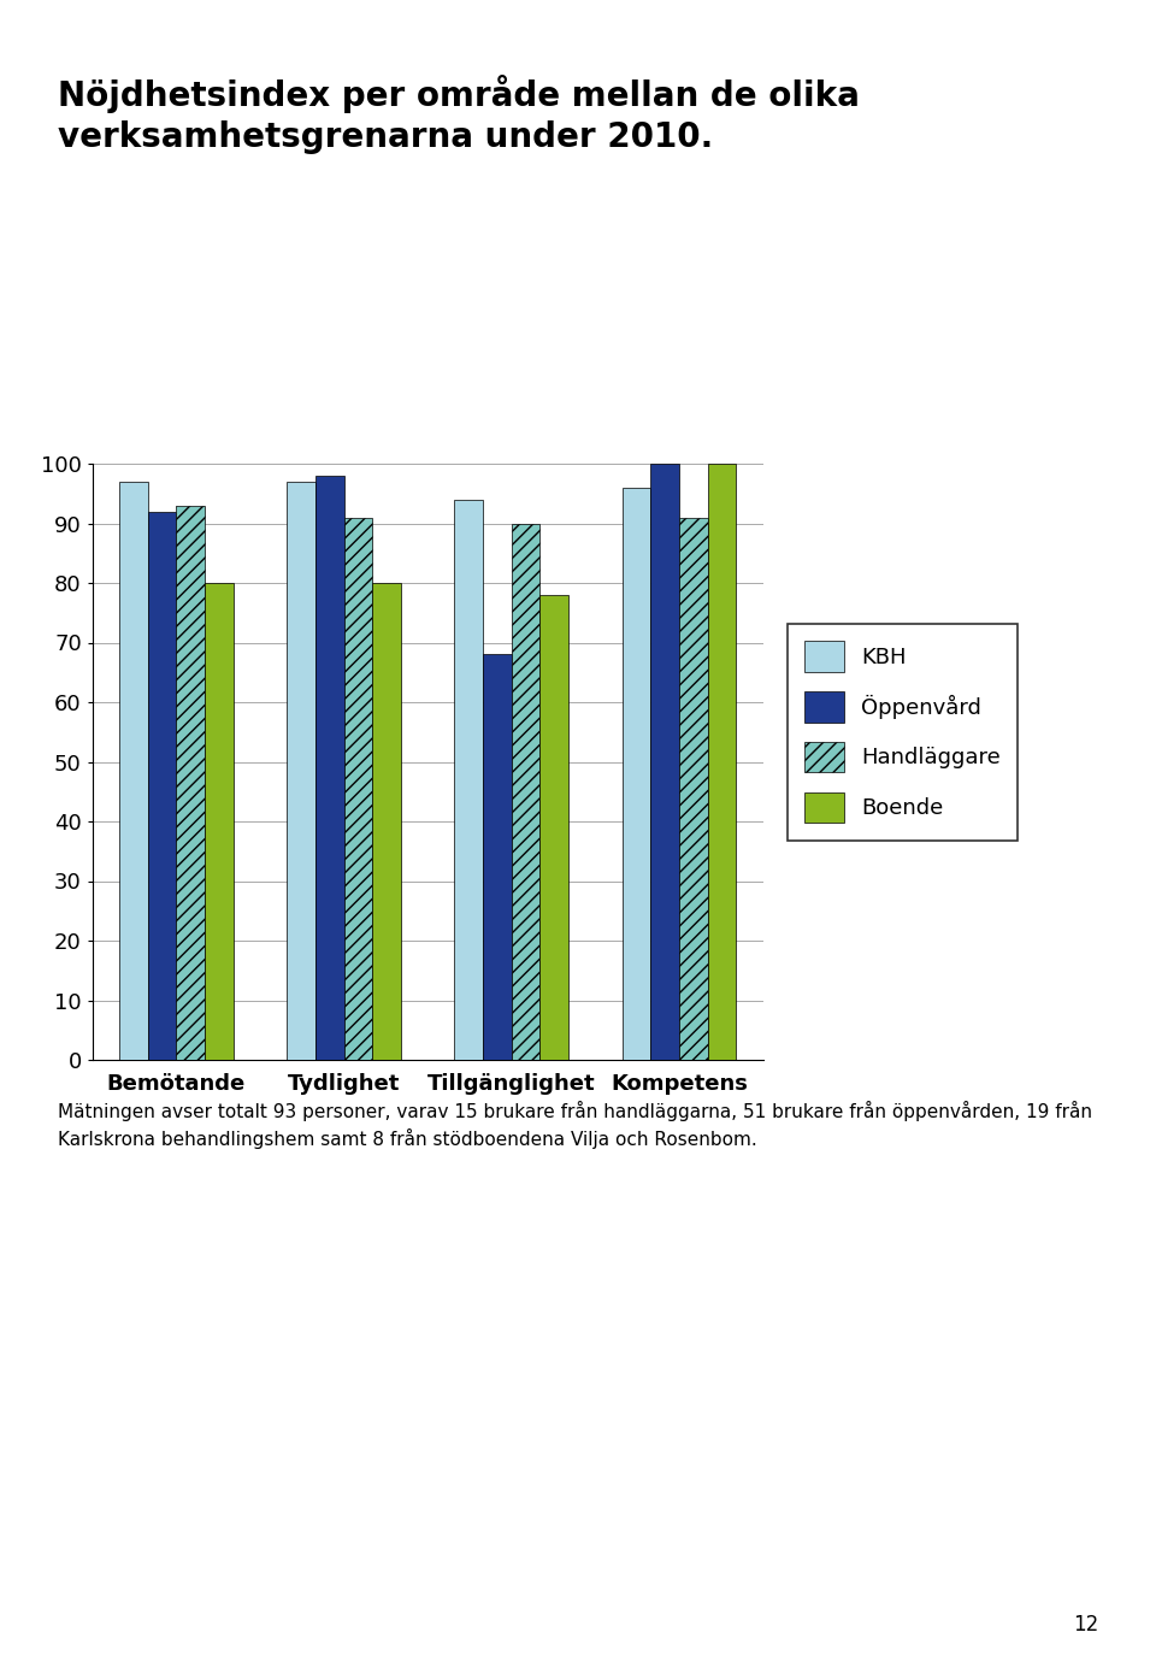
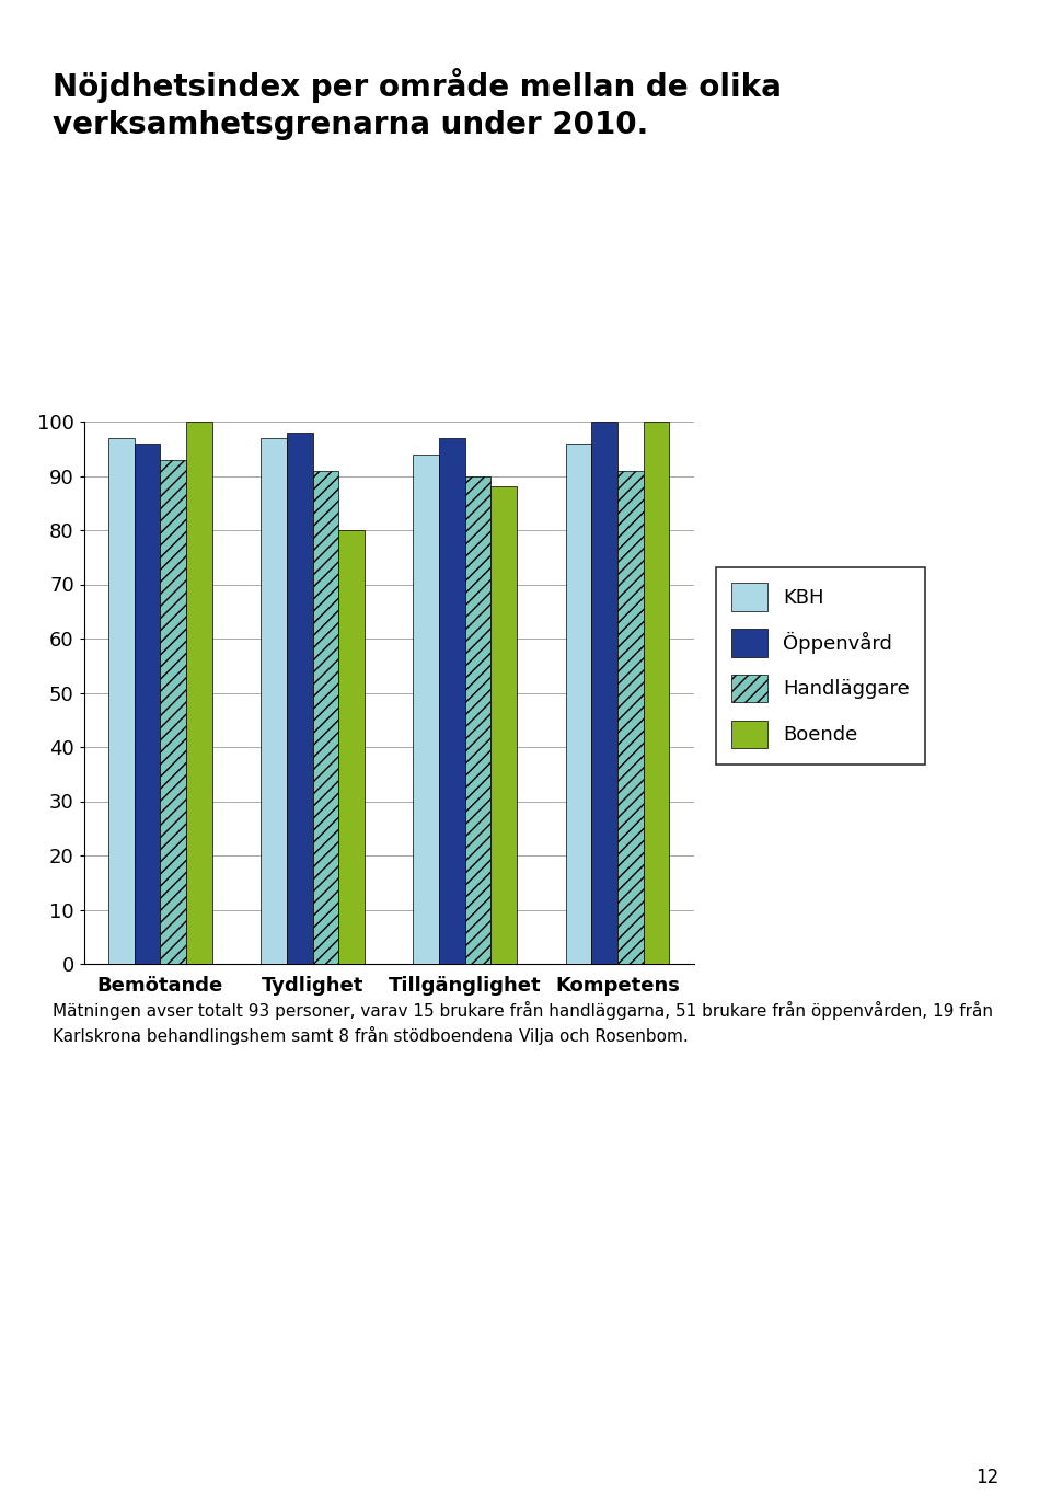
Öppenvård/Bemötande: 92 -> 96
Boende/Bemötande: 80 -> 100
Öppenvård/Tillgänglighet: 68 -> 97
Boende/Tillgänglighet: 78 -> 88
